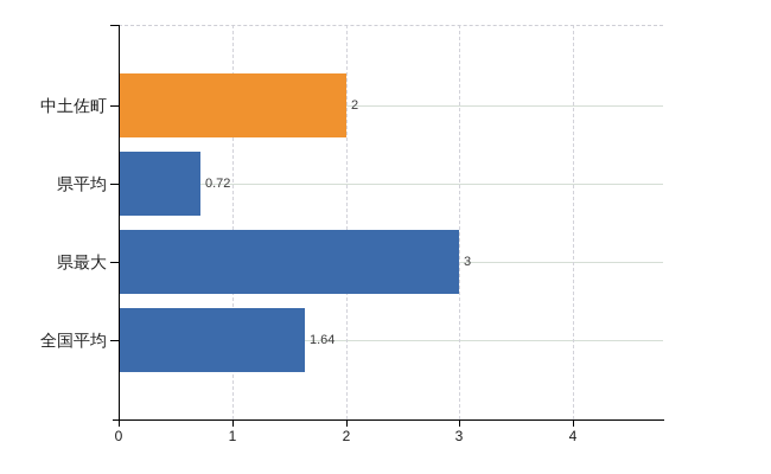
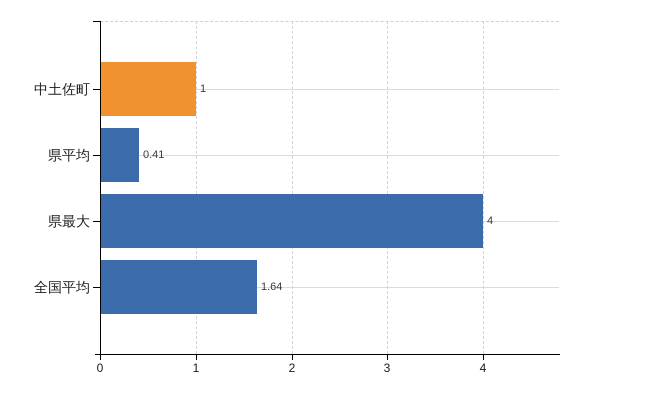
中土佐町: 2 -> 1
県平均: 0.72 -> 0.41
県最大: 3 -> 4
